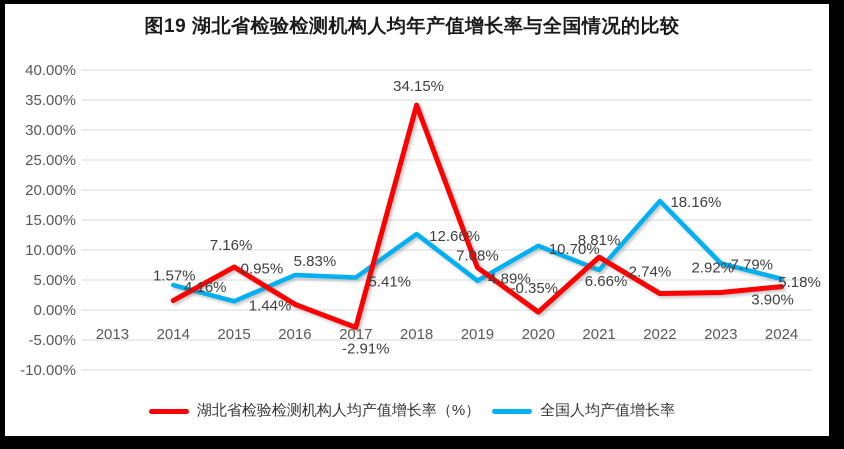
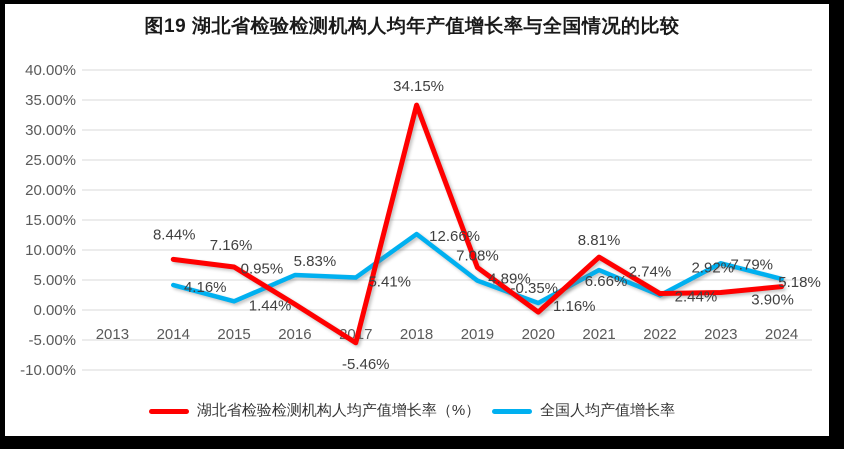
湖北省检验检测机构人均产值增长率（%）/2014: 1.57% -> 8.44%
湖北省检验检测机构人均产值增长率（%）/2017: -2.91% -> -5.46%
全国人均产值增长率/2020: 10.70% -> 1.16%
全国人均产值增长率/2022: 18.16% -> 2.44%
